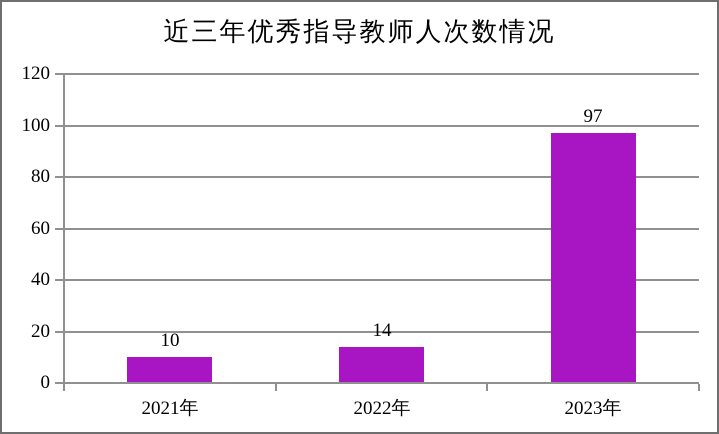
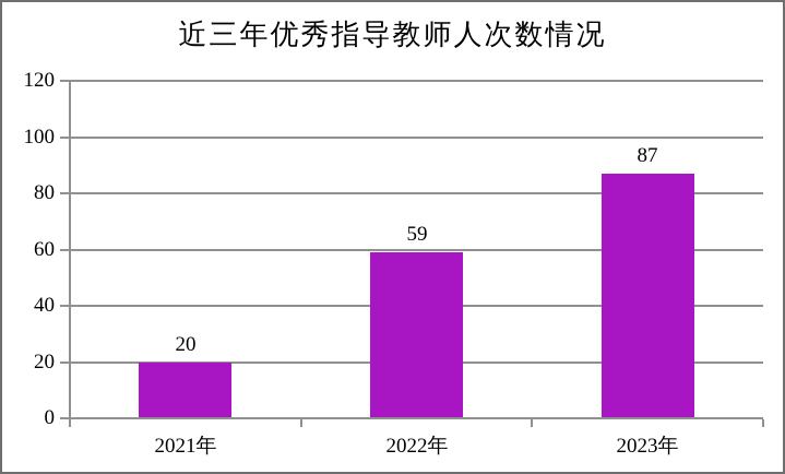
2021年: 10 -> 20
2022年: 14 -> 59
2023年: 97 -> 87
